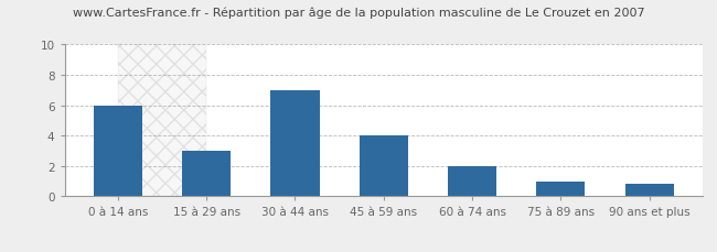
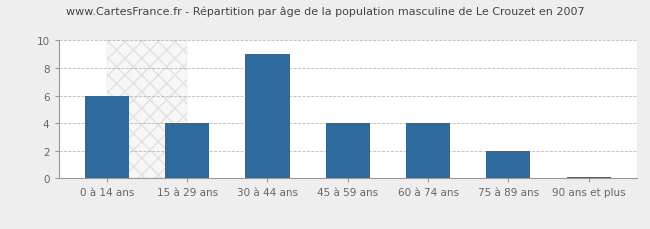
15 à 29 ans: 3.0 -> 4.0
30 à 44 ans: 7.0 -> 9.0
60 à 74 ans: 2.0 -> 4.0
75 à 89 ans: 1.0 -> 2.0
90 ans et plus: 0.8 -> 0.1
